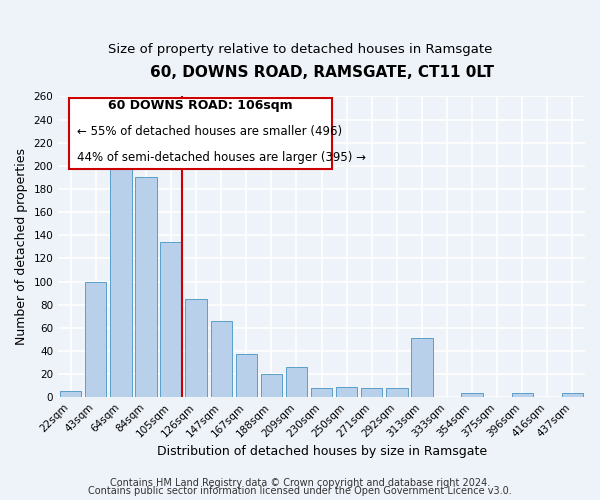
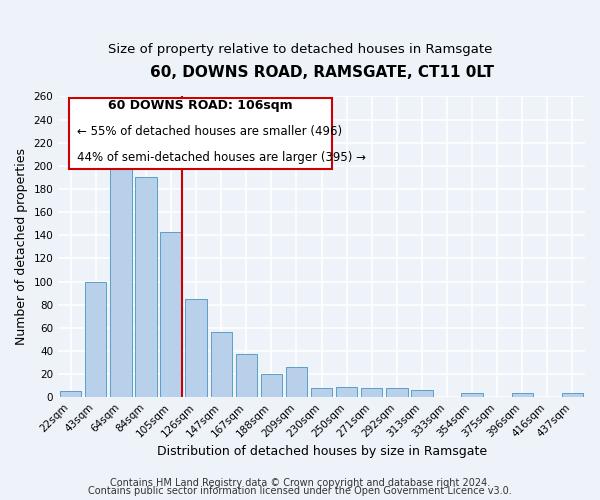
105sqm: 134 -> 143
147sqm: 66 -> 56
313sqm: 51 -> 6
